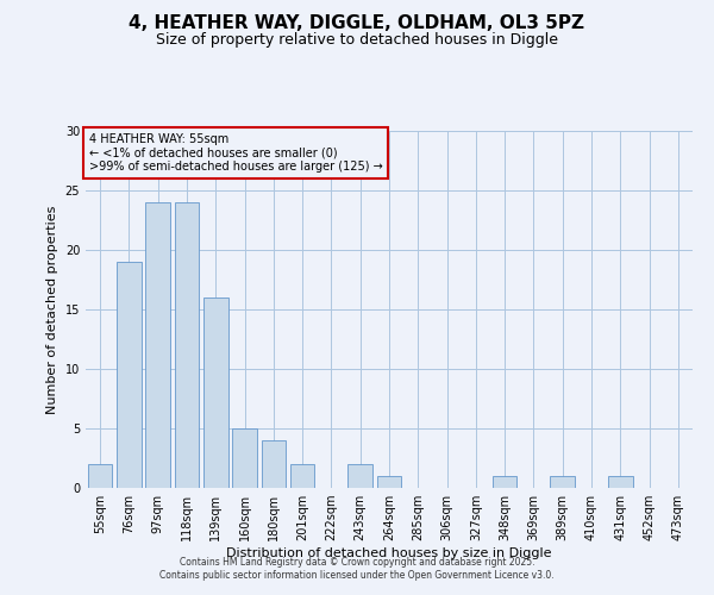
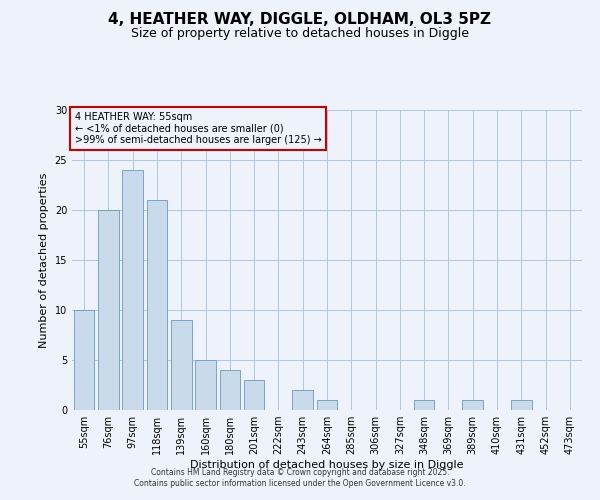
55sqm: 2 -> 10
76sqm: 19 -> 20
118sqm: 24 -> 21
139sqm: 16 -> 9
201sqm: 2 -> 3
